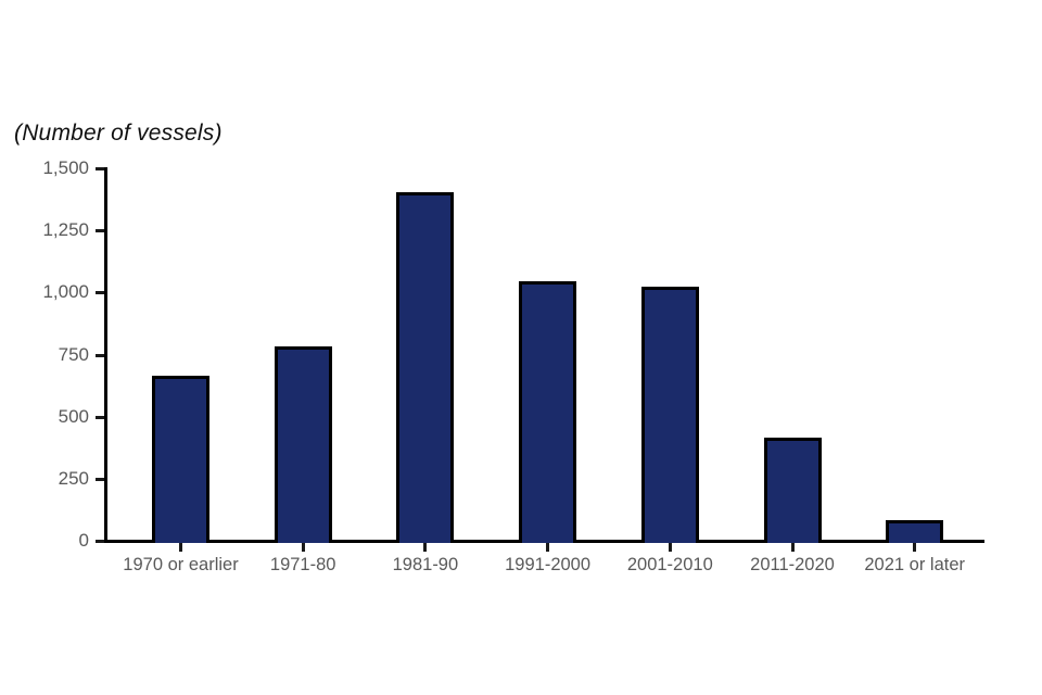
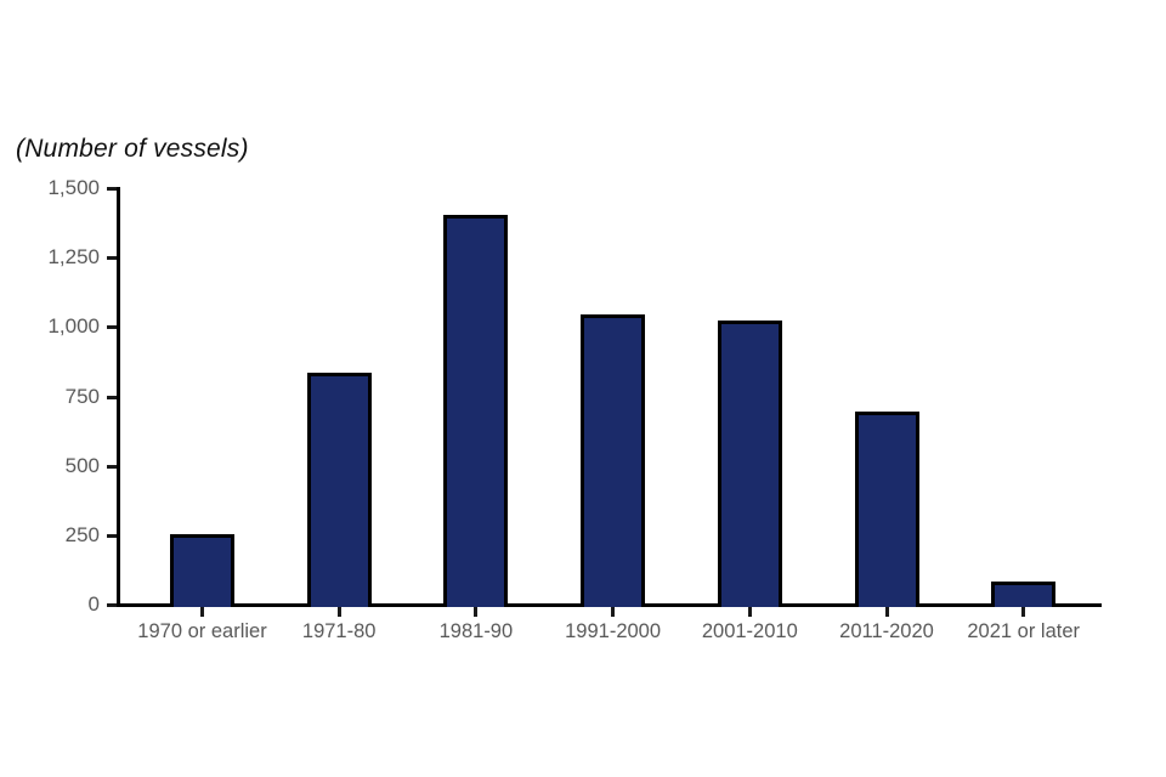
1970 or earlier: 660 -> 250
1971-80: 780 -> 830
2011-2020: 410 -> 690
